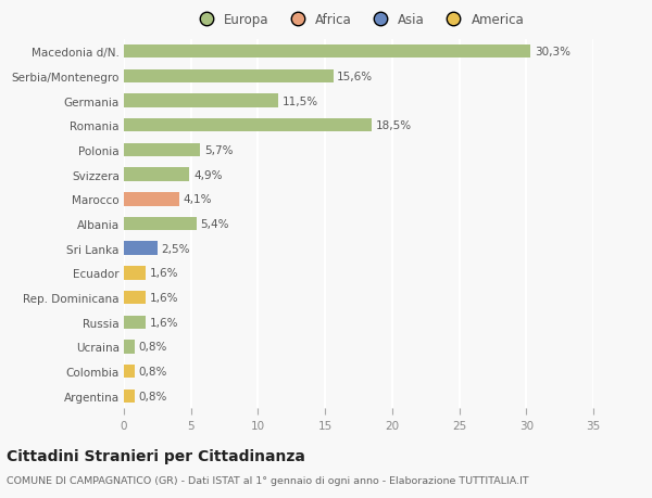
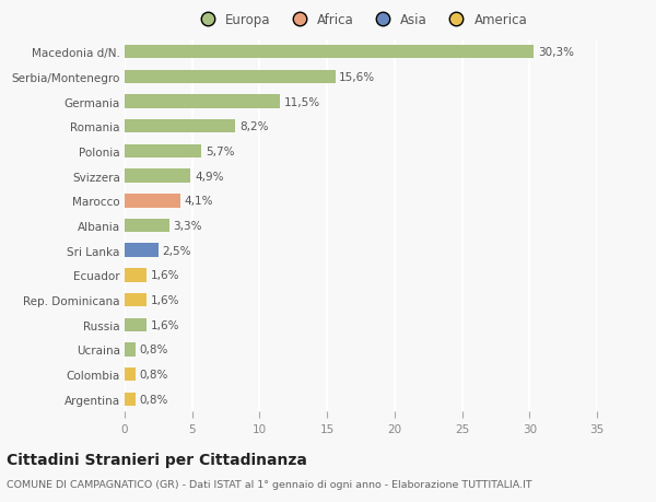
Romania: 18,5% -> 8,2%
Albania: 5,4% -> 3,3%
